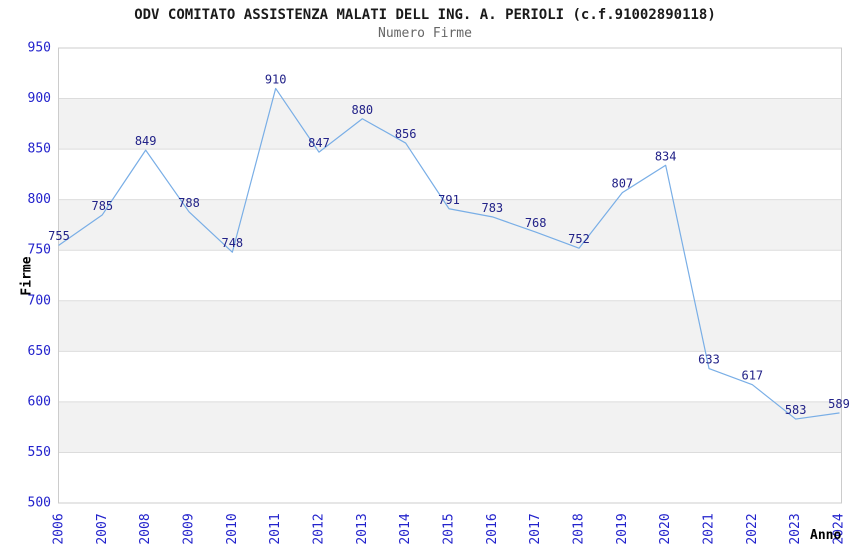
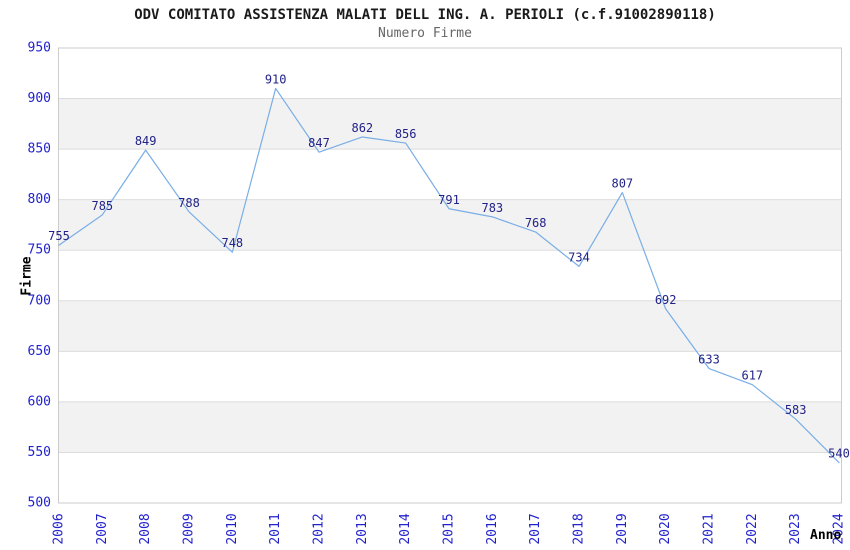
2013: 880 -> 862
2018: 752 -> 734
2020: 834 -> 692
2024: 589 -> 540
